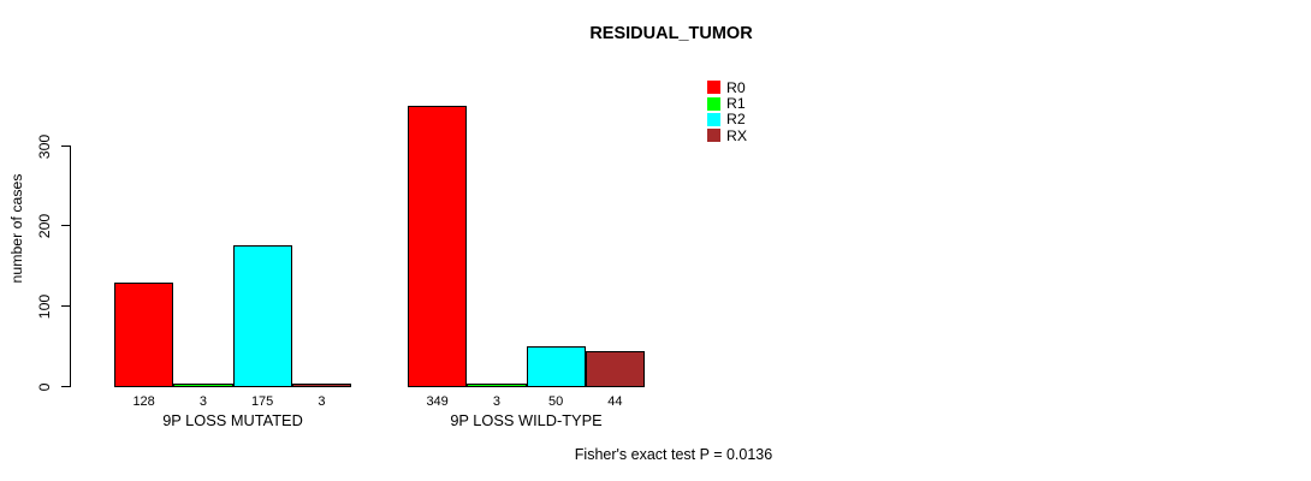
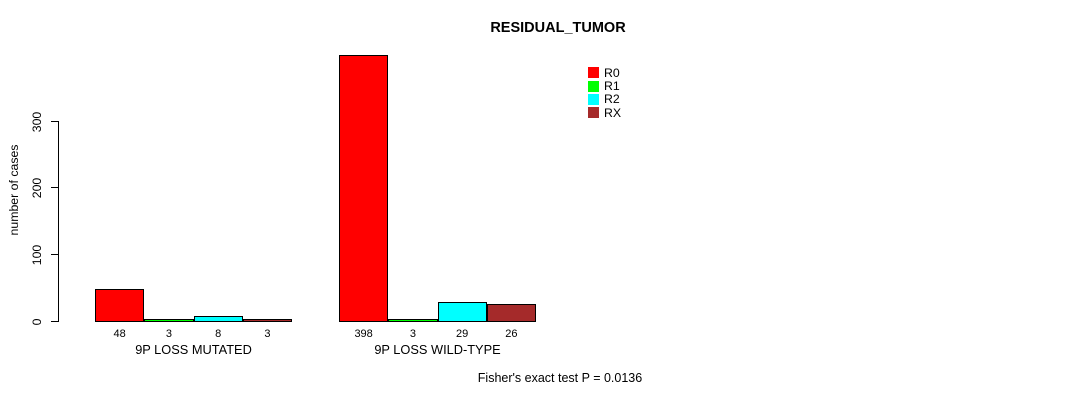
R0/9P LOSS MUTATED: 128 -> 48
R2/9P LOSS MUTATED: 175 -> 8
R0/9P LOSS WILD-TYPE: 349 -> 398
R2/9P LOSS WILD-TYPE: 50 -> 29
RX/9P LOSS WILD-TYPE: 44 -> 26
